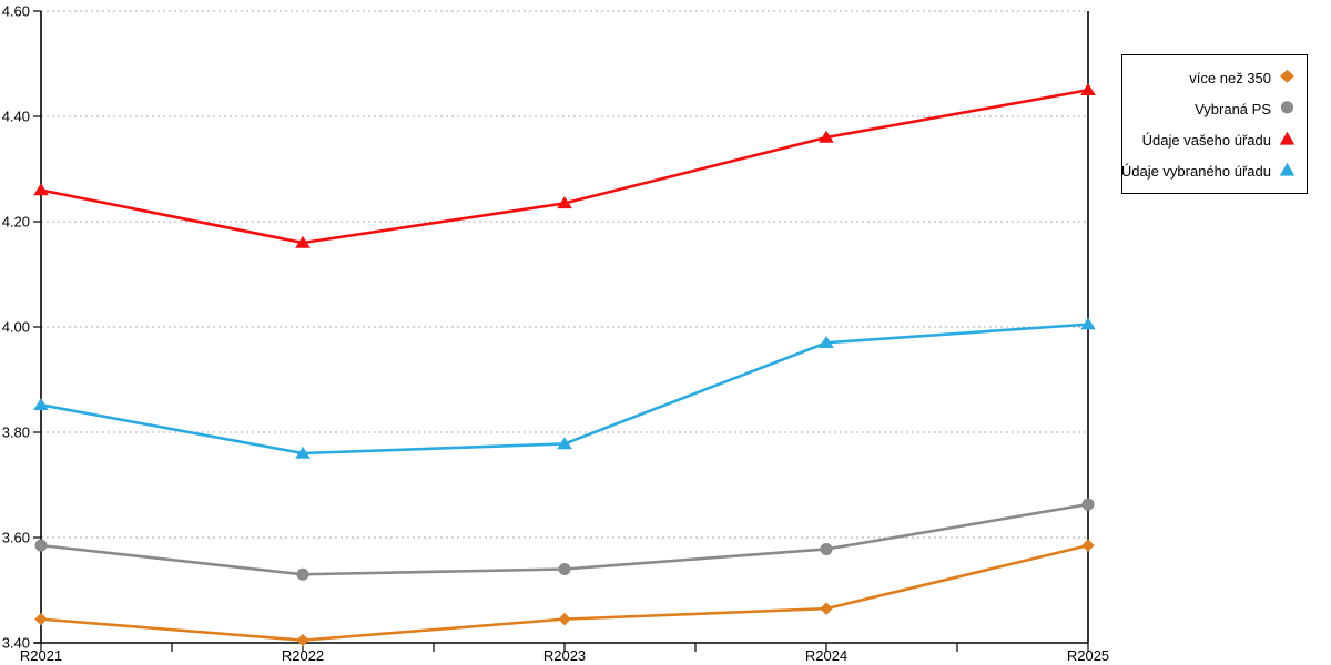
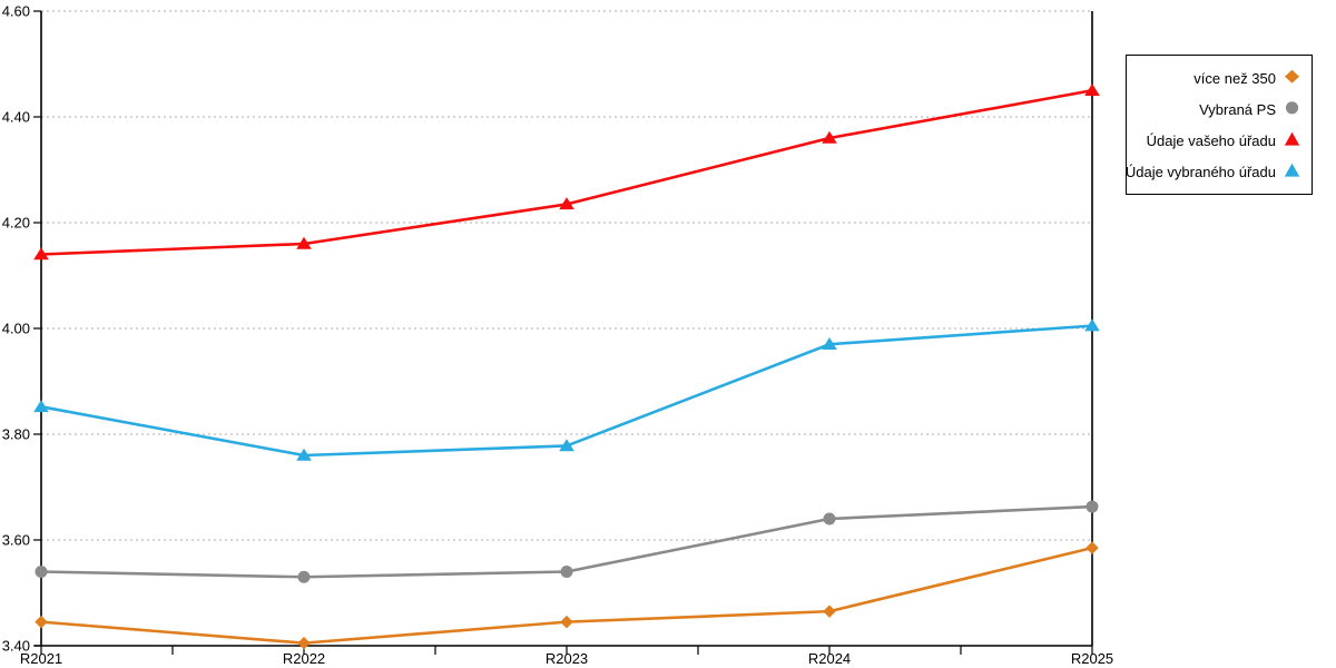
Vybraná PS/R2021: 3.58 -> 3.54
Údaje vašeho úřadu/R2021: 4.26 -> 4.14
Vybraná PS/R2024: 3.58 -> 3.64
